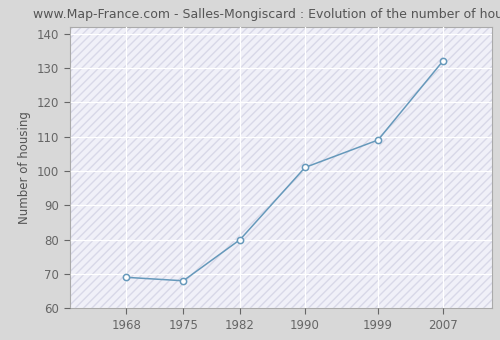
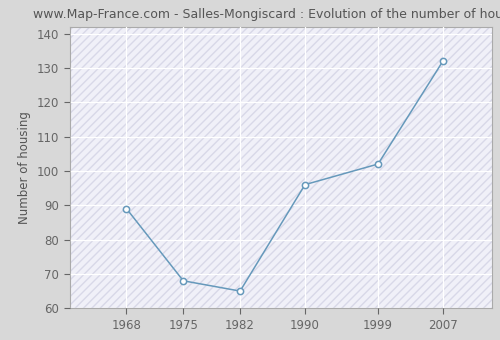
1968: 69 -> 89
1982: 80 -> 65
1990: 101 -> 96
1999: 109 -> 102
